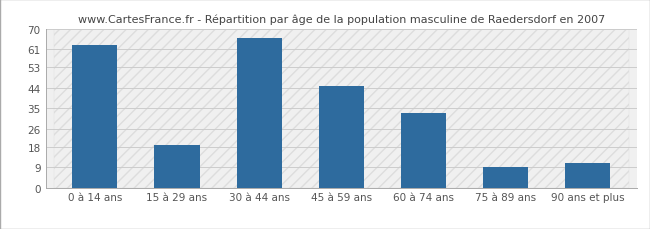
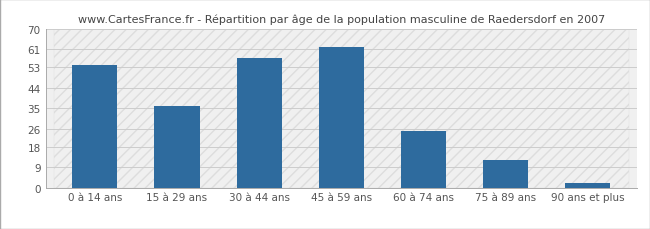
0 à 14 ans: 63 -> 54
15 à 29 ans: 19 -> 36
30 à 44 ans: 66 -> 57
45 à 59 ans: 45 -> 62
60 à 74 ans: 33 -> 25
75 à 89 ans: 9 -> 12
90 ans et plus: 11 -> 2
